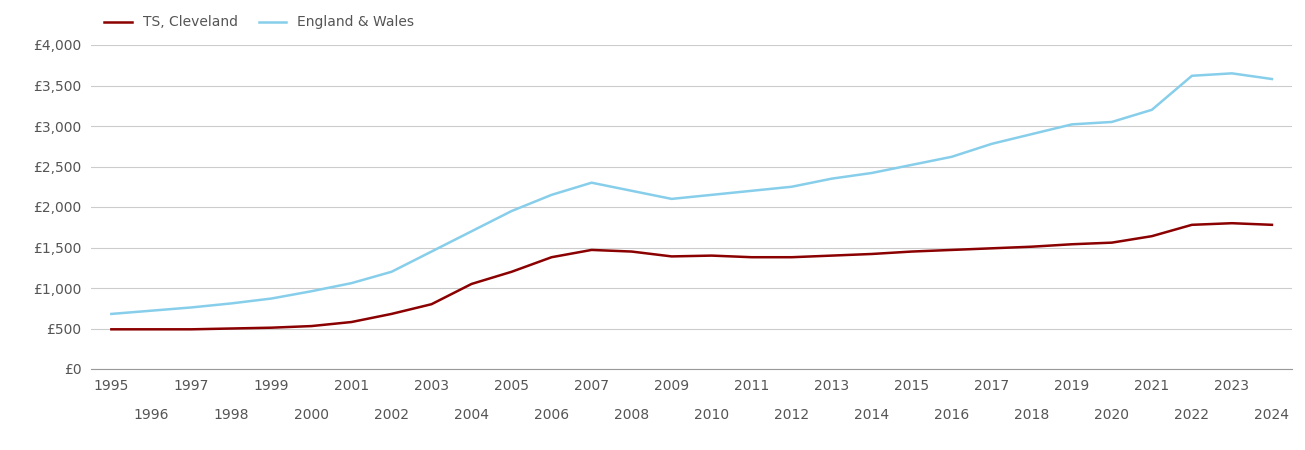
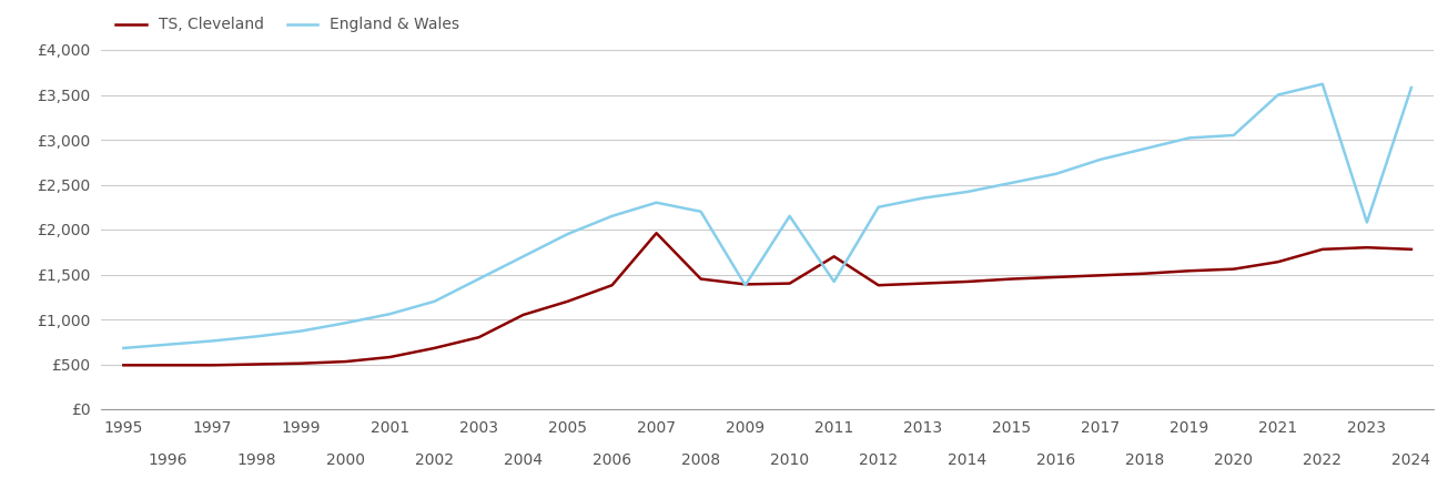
TS, Cleveland/2007: £1,470 -> £1,960
England & Wales/2009: £2,100 -> £1,380
TS, Cleveland/2011: £1,380 -> £1,700
England & Wales/2011: £2,200 -> £1,420
England & Wales/2021: £3,200 -> £3,500
England & Wales/2023: £3,650 -> £2,080
